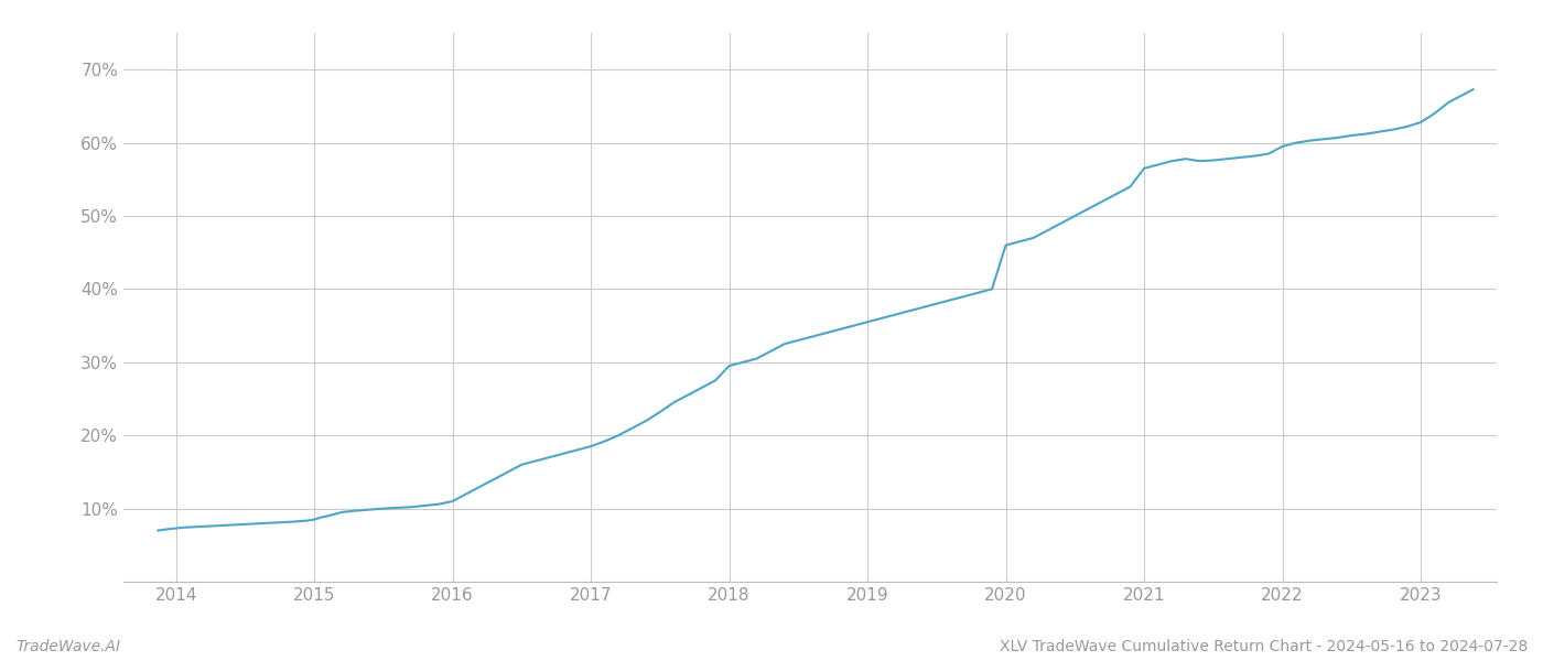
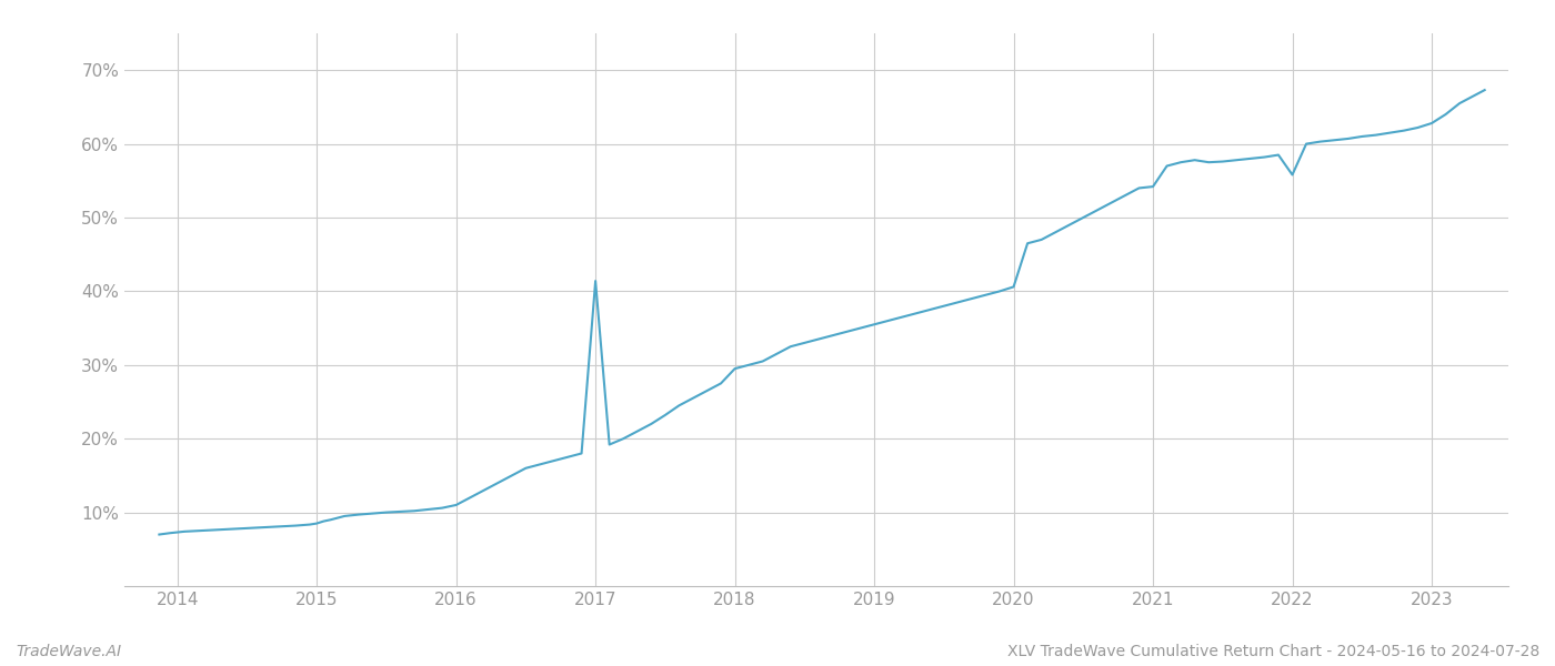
2017: 18.5% -> 41.4%
2020: 46.0% -> 40.6%
2021: 56.5% -> 54.2%
2022: 59.5% -> 55.8%
